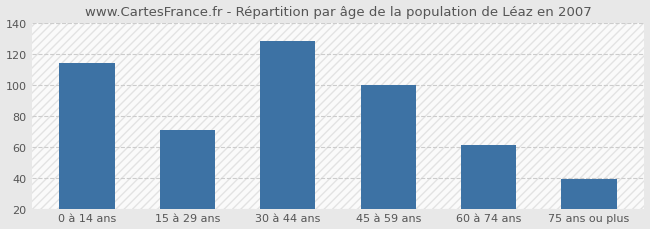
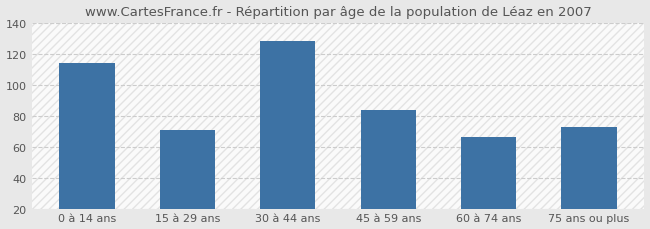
45 à 59 ans: 100 -> 84
60 à 74 ans: 61 -> 66
75 ans ou plus: 39 -> 73
